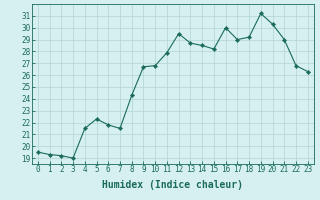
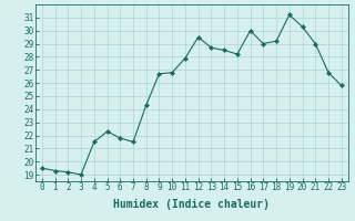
23: 26.3 -> 25.8
